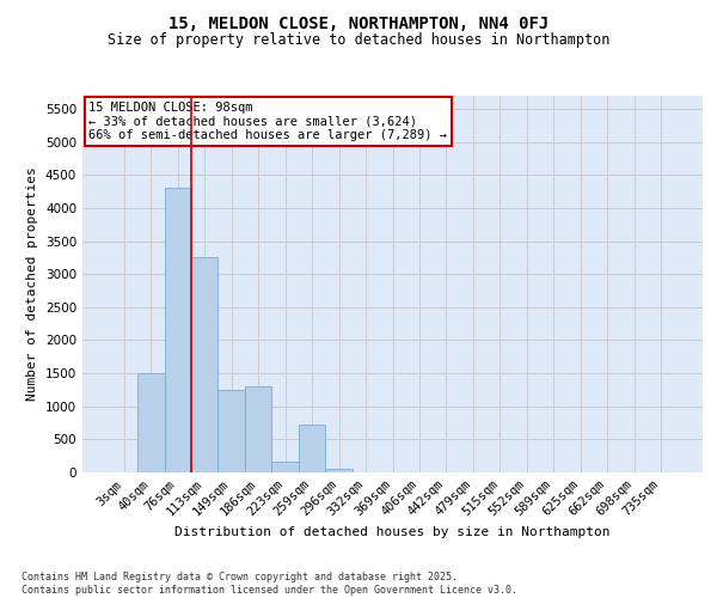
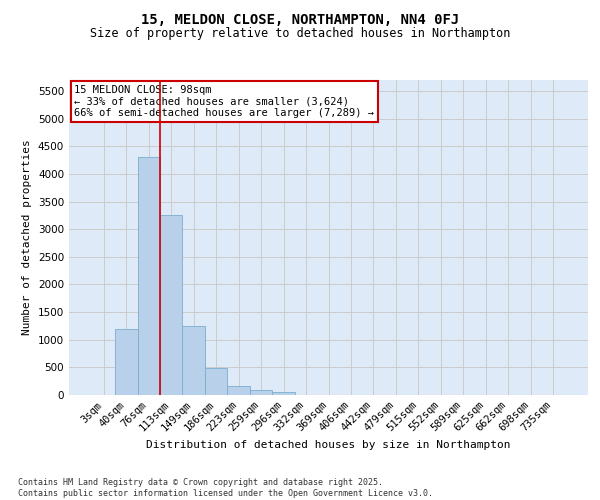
40sqm: 1500 -> 1200
186sqm: 1300 -> 480
259sqm: 720 -> 90
